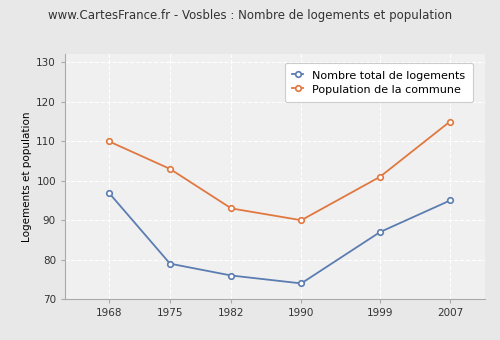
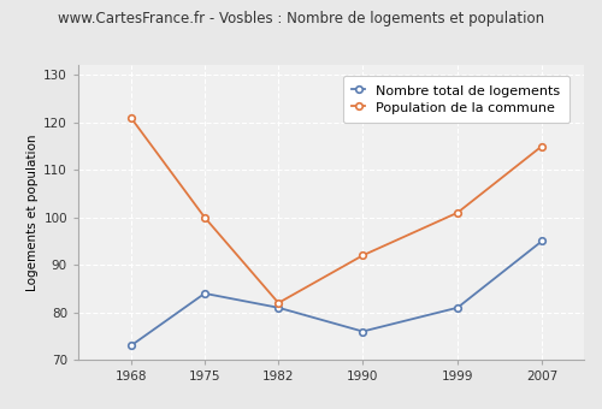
Nombre total de logements/1968: 97 -> 73
Population de la commune/1968: 110 -> 121
Nombre total de logements/1975: 79 -> 84
Population de la commune/1975: 103 -> 100
Nombre total de logements/1982: 76 -> 81
Population de la commune/1982: 93 -> 82
Nombre total de logements/1990: 74 -> 76
Population de la commune/1990: 90 -> 92
Nombre total de logements/1999: 87 -> 81
